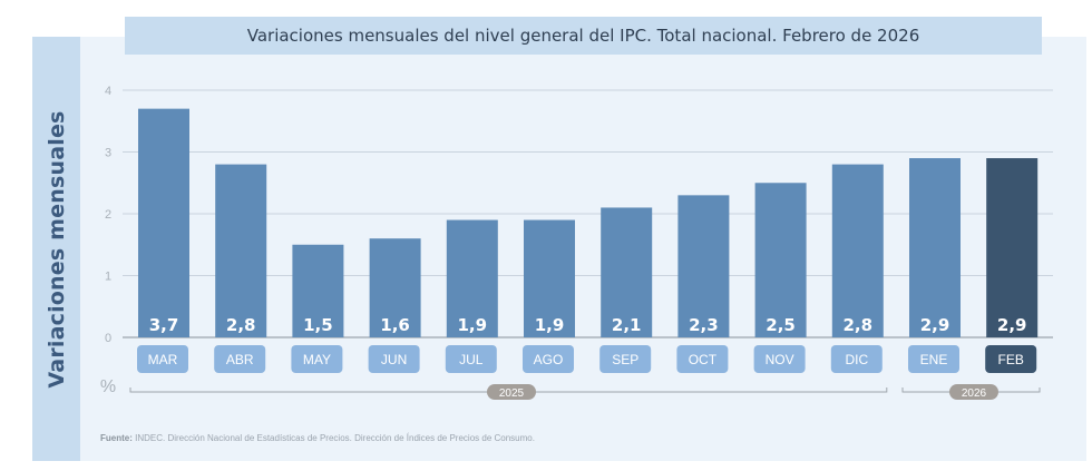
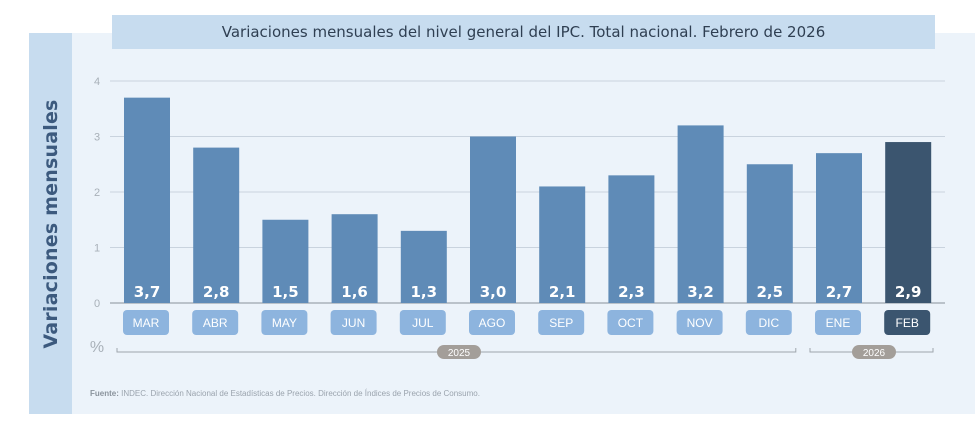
JUL: 1,9 -> 1,3
AGO: 1,9 -> 3,0
NOV: 2,5 -> 3,2
DIC: 2,8 -> 2,5
ENE: 2,9 -> 2,7
